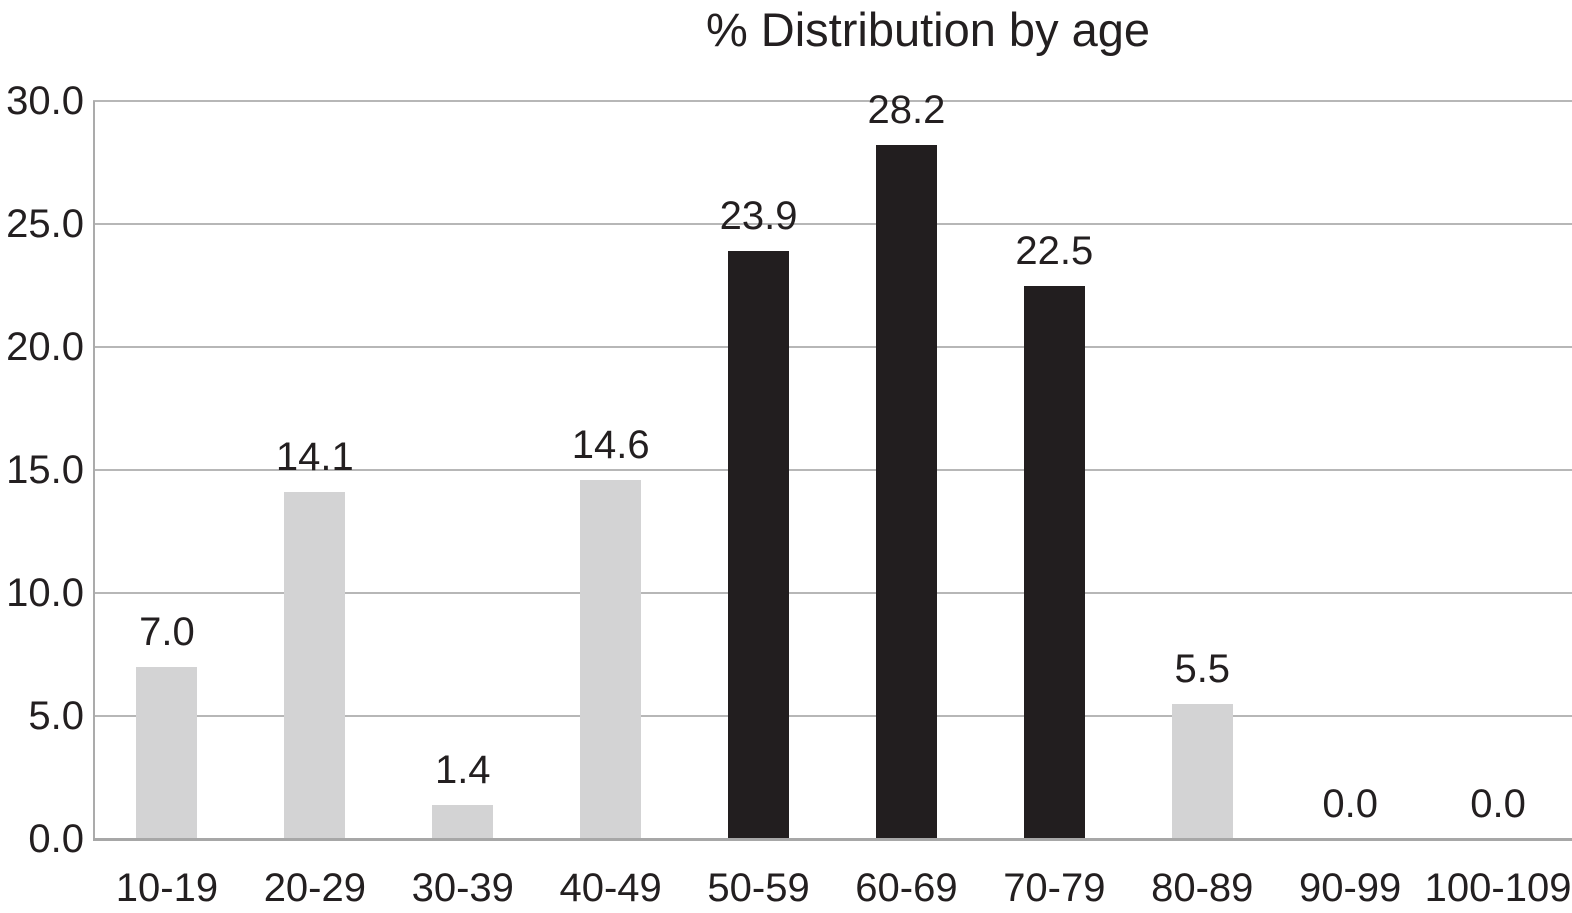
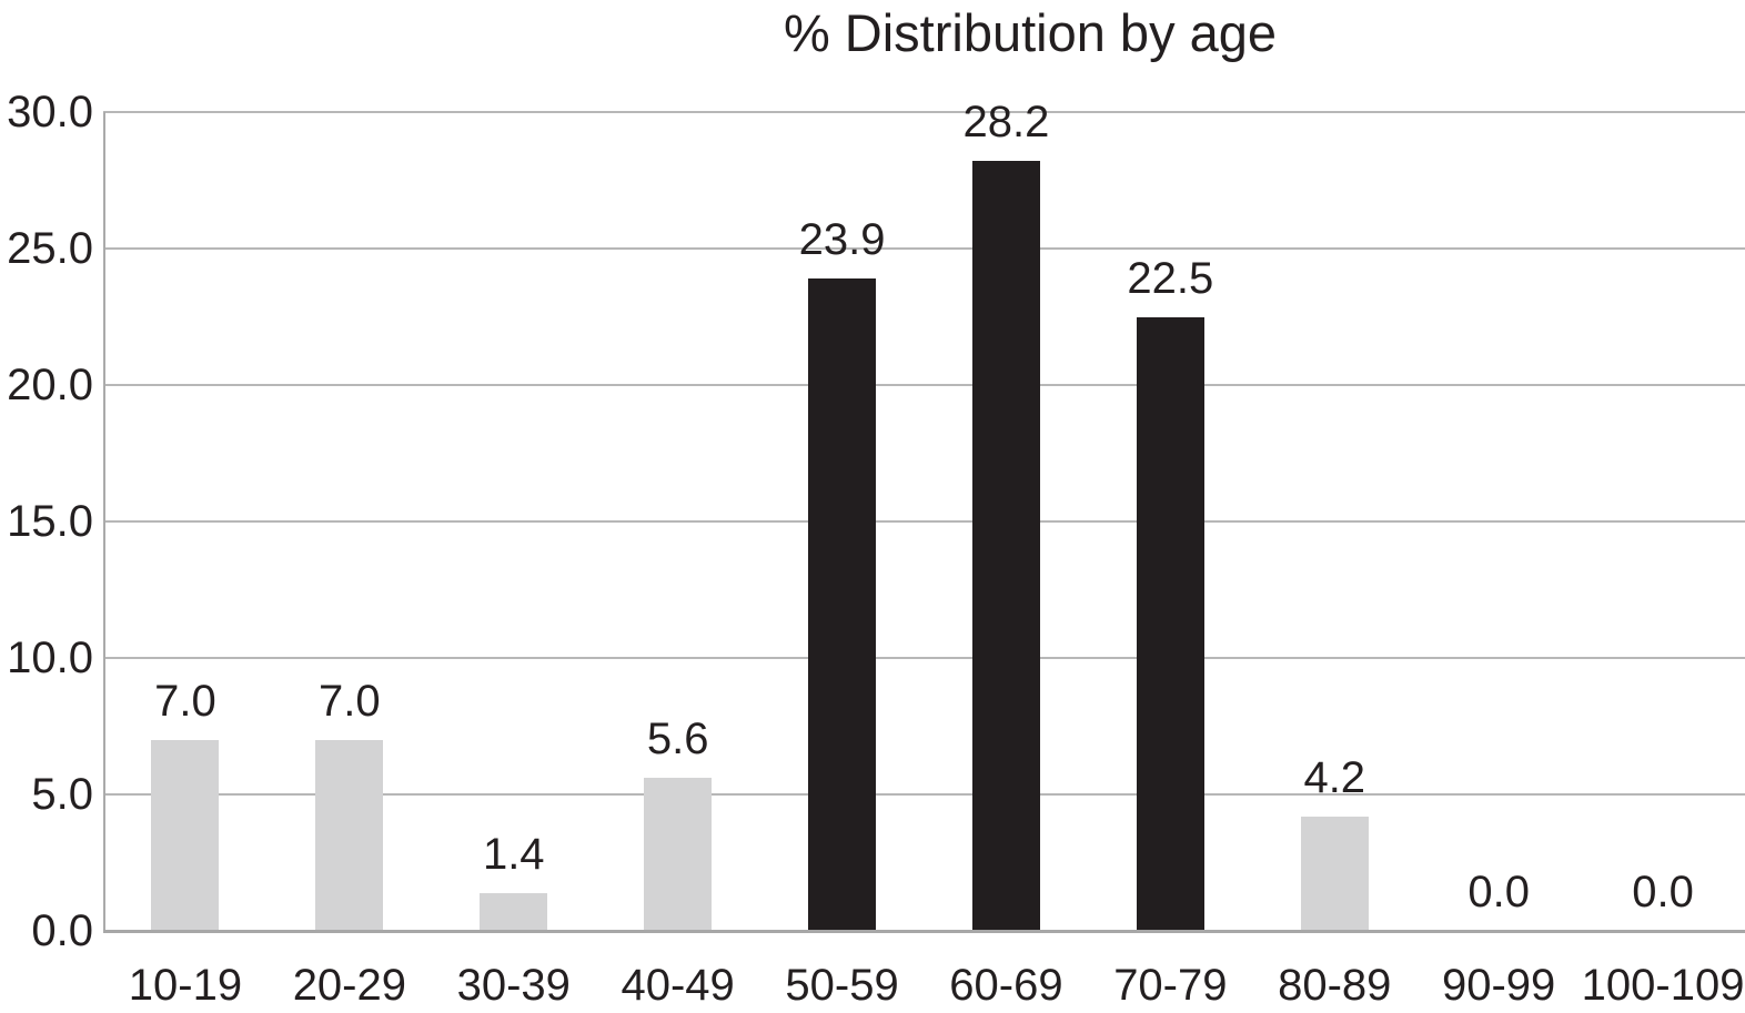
20-29: 14.1 -> 7.0
40-49: 14.6 -> 5.6
80-89: 5.5 -> 4.2
